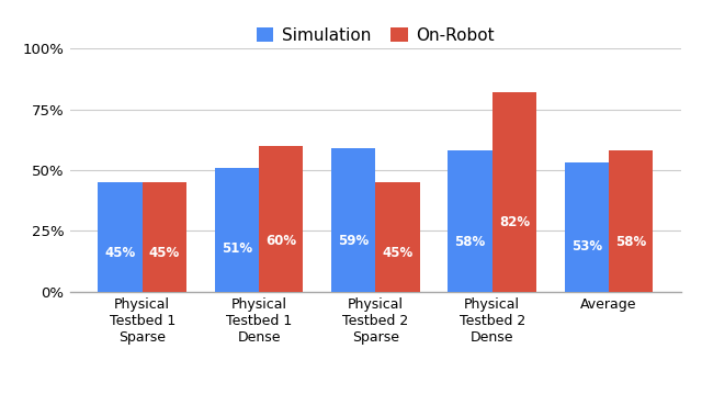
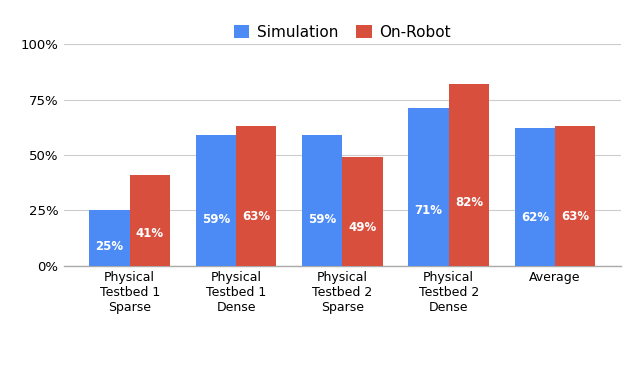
Simulation/Physical Testbed 1 Sparse: 45% -> 25%
On-Robot/Physical Testbed 1 Sparse: 45% -> 41%
Simulation/Physical Testbed 1 Dense: 51% -> 59%
On-Robot/Physical Testbed 1 Dense: 60% -> 63%
On-Robot/Physical Testbed 2 Sparse: 45% -> 49%
Simulation/Physical Testbed 2 Dense: 58% -> 71%
Simulation/Average: 53% -> 62%
On-Robot/Average: 58% -> 63%
